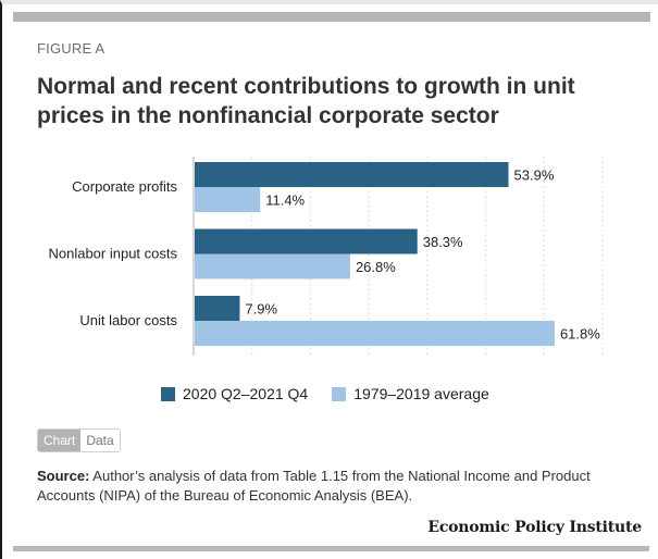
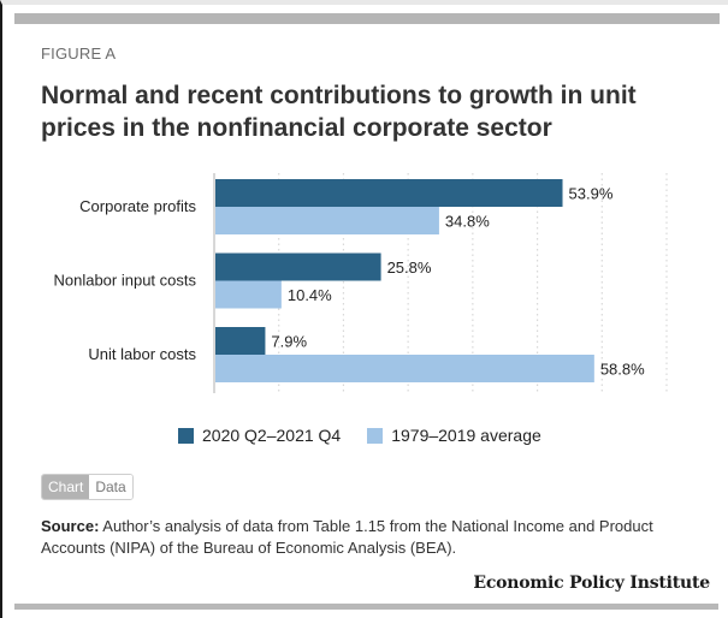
1979–2019 average/Corporate profits: 11.4% -> 34.8%
2020 Q2–2021 Q4/Nonlabor input costs: 38.3% -> 25.8%
1979–2019 average/Nonlabor input costs: 26.8% -> 10.4%
1979–2019 average/Unit labor costs: 61.8% -> 58.8%
